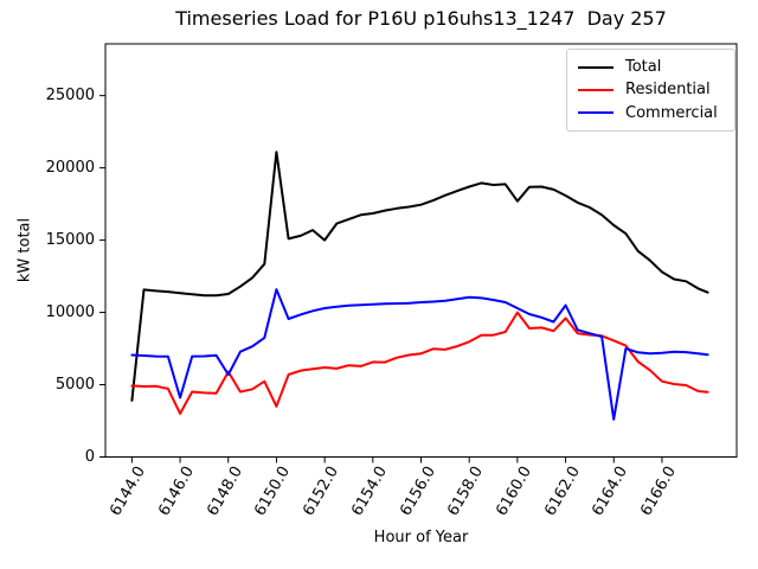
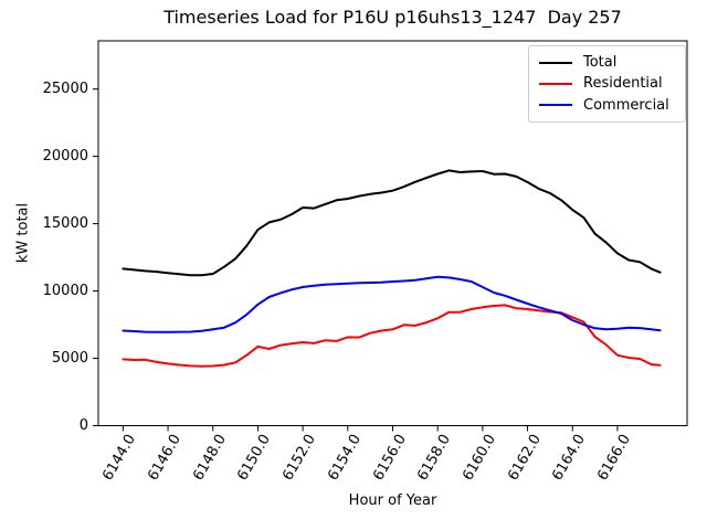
Total/6144.0: 3900 -> 11600
Residential/6146.0: 3000 -> 4600
Commercial/6146.0: 4100 -> 7000
Residential/6148.0: 5900 -> 4400
Commercial/6148.0: 5700 -> 7200
Total/6150.0: 21100 -> 14600
Residential/6150.0: 3500 -> 5900
Commercial/6150.0: 11600 -> 9000
Total/6152.0: 15000 -> 16200
Total/6160.0: 17700 -> 18900
Residential/6160.0: 10000 -> 8800
Residential/6162.0: 9600 -> 8600
Commercial/6162.0: 10500 -> 9100
Commercial/6164.0: 2600 -> 7800
